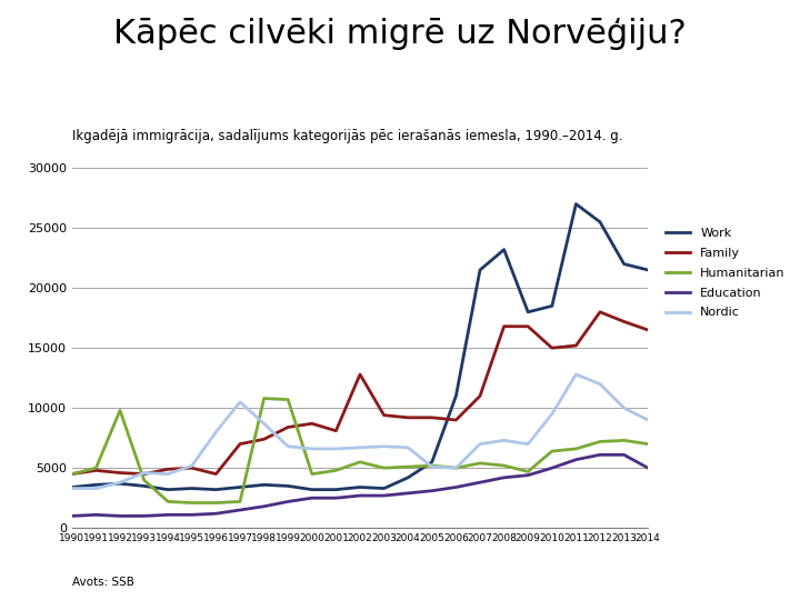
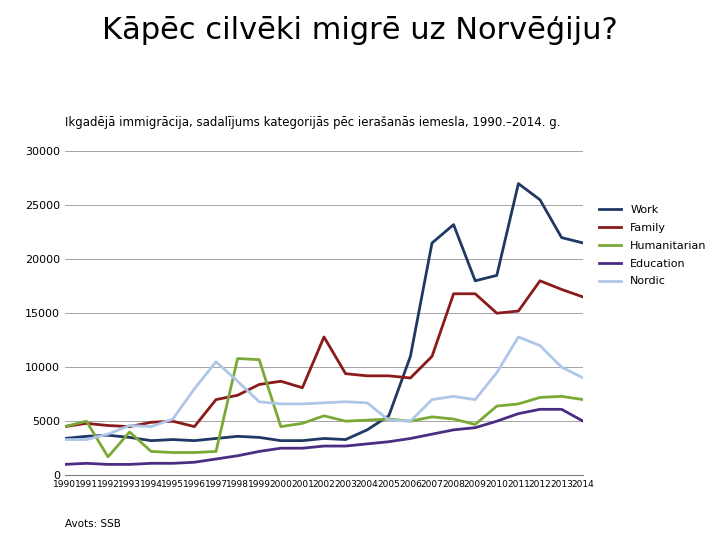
Humanitarian/1992: 9800 -> 1700
